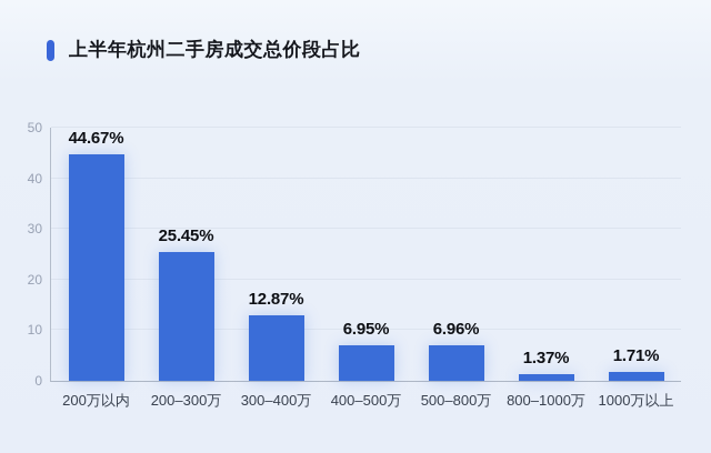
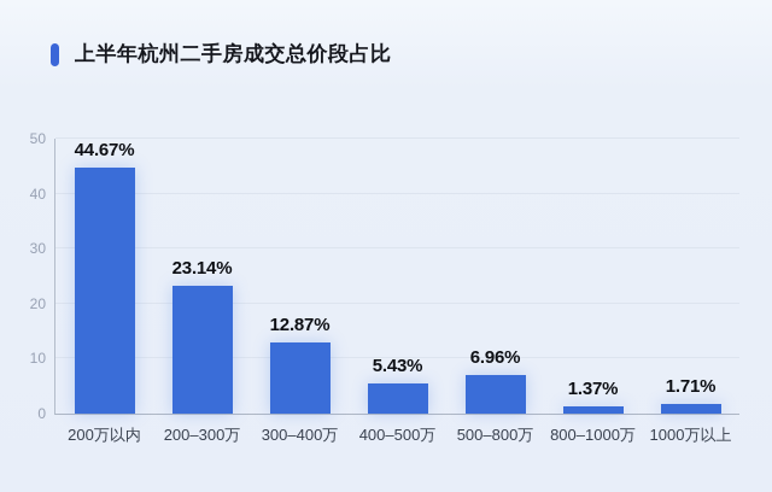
200–300万: 25.45% -> 23.14%
400–500万: 6.95% -> 5.43%
